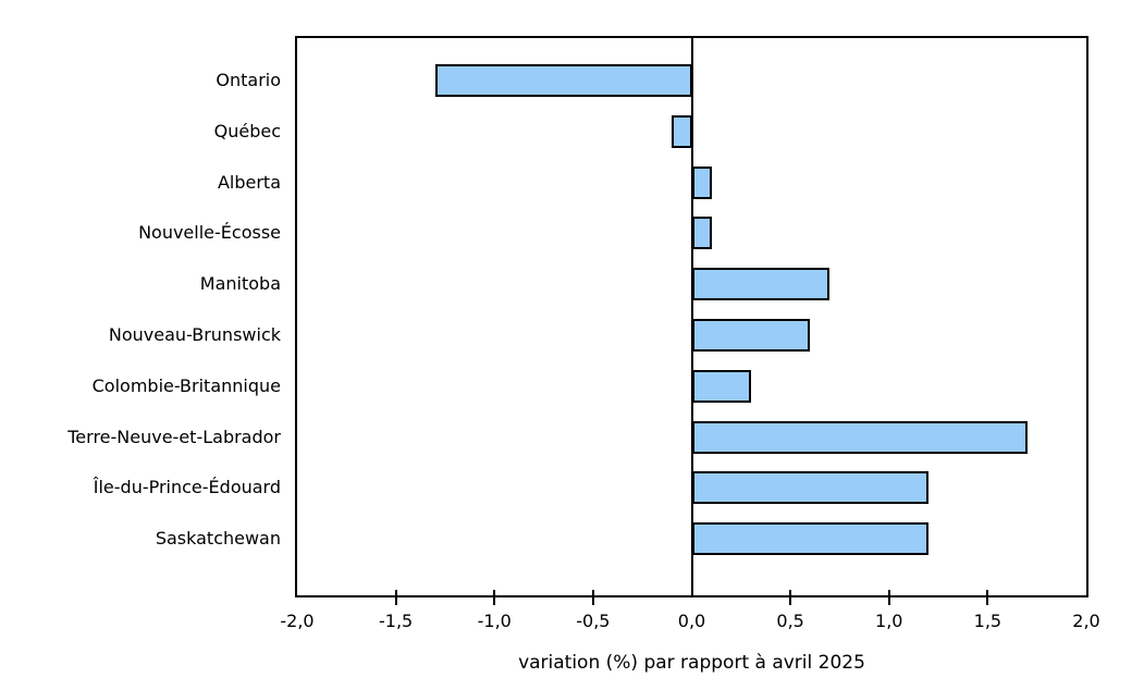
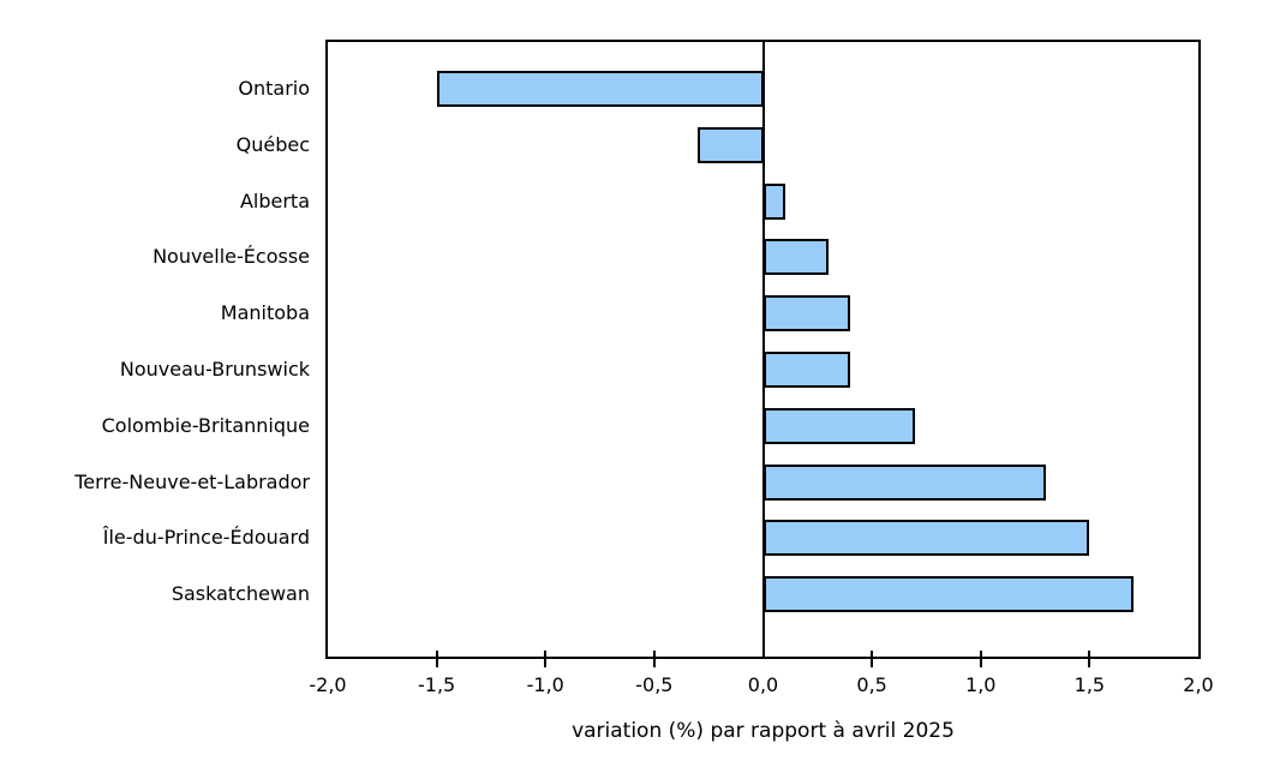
Ontario: -1,3 -> -1,5
Québec: -0,1 -> -0,3
Nouvelle-Écosse: 0,1 -> 0,3
Manitoba: 0,7 -> 0,4
Nouveau-Brunswick: 0,6 -> 0,4
Colombie-Britannique: 0,3 -> 0,7
Terre-Neuve-et-Labrador: 1,7 -> 1,3
Île-du-Prince-Édouard: 1,2 -> 1,5
Saskatchewan: 1,2 -> 1,7
